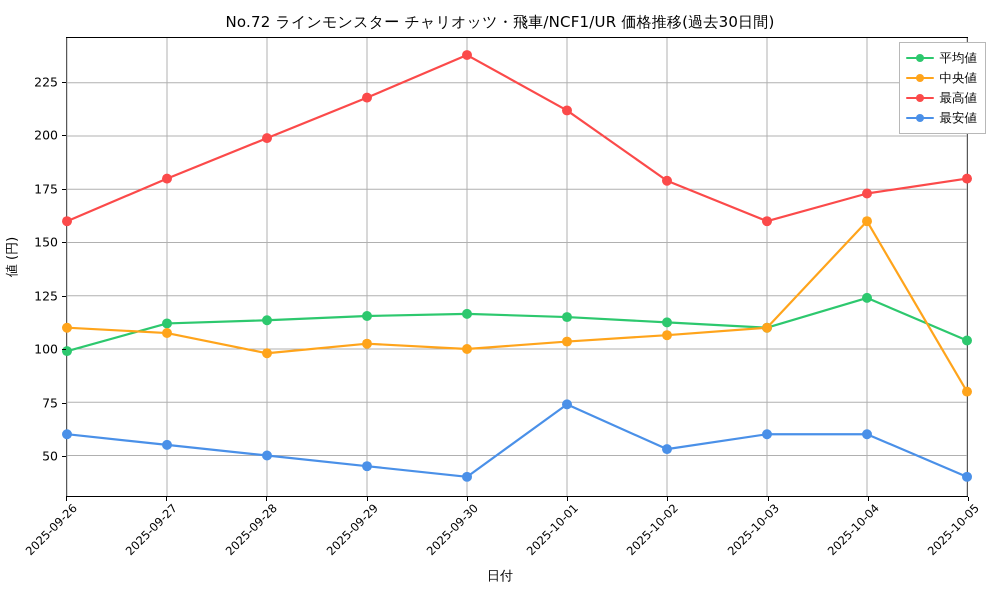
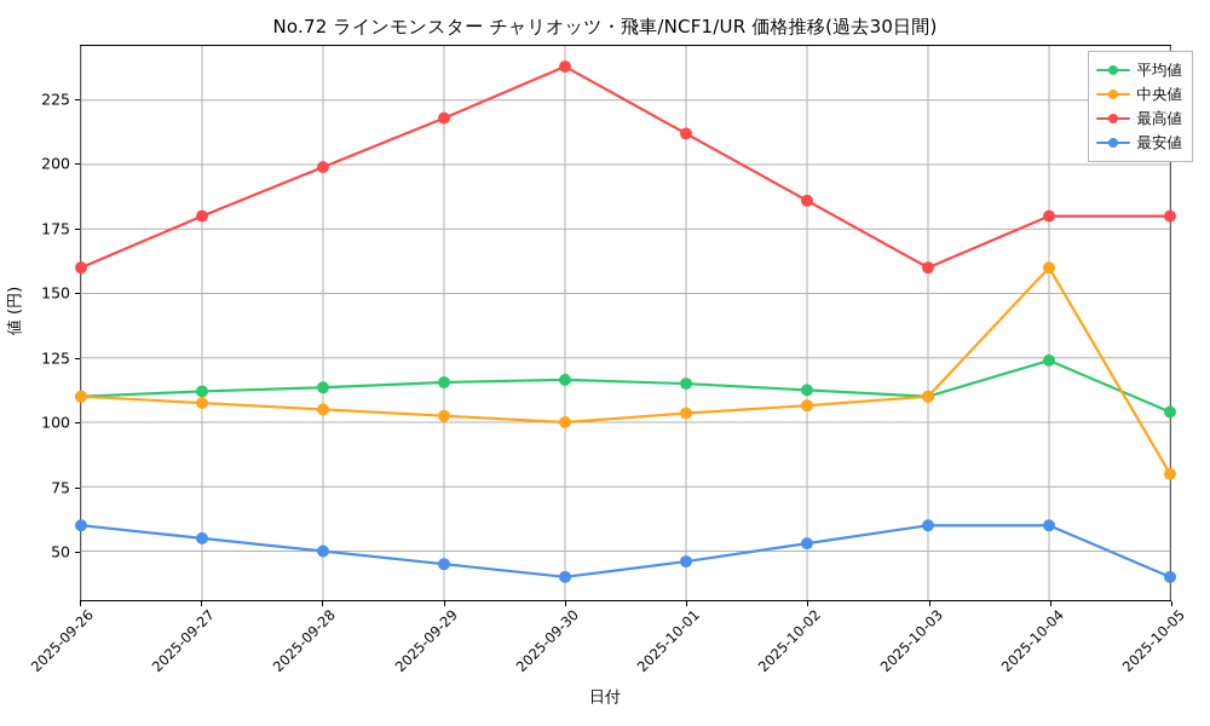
平均値/2025-09-26: 99 -> 110
中央値/2025-09-28: 98 -> 105
最安値/2025-10-01: 74 -> 46
最高値/2025-10-02: 179 -> 186
最高値/2025-10-04: 173 -> 180
